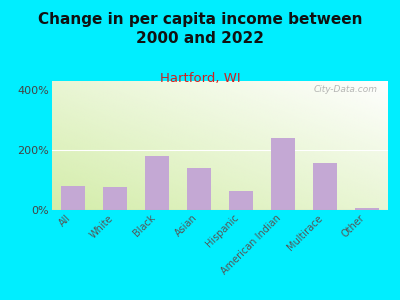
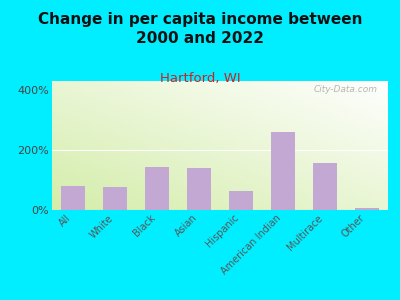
Black: 180% -> 145%
American Indian: 240% -> 260%
